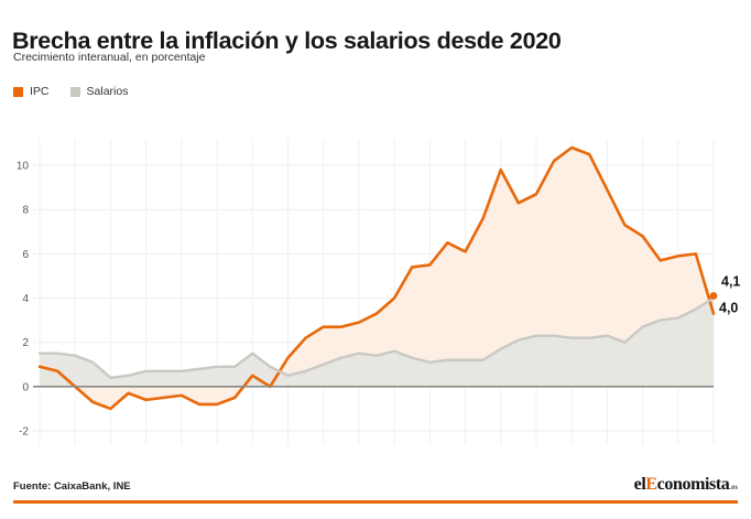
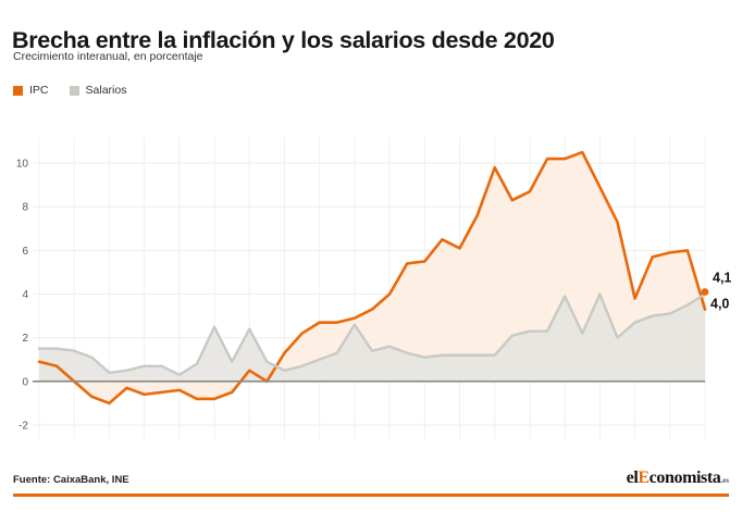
Salarios/sep-20: 0.7 -> 0.3
Salarios/nov-20: 0.9 -> 2.5
Salarios/ene-21: 1.5 -> 2.4
Salarios/jul-21: 1.5 -> 2.6
Salarios/mar-22: 1.7 -> 1.2
IPC/jul-22: 10.8 -> 10.2
Salarios/jul-22: 2.2 -> 3.9
Salarios/sep-22: 2.3 -> 4.0
IPC/nov-22: 6.8 -> 3.8
